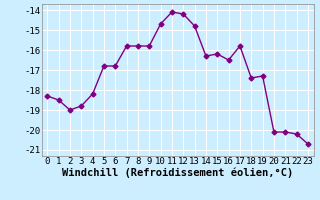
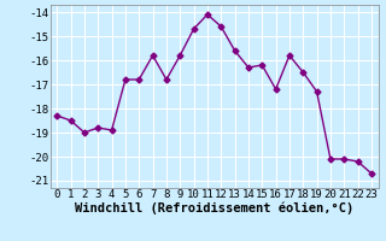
4: -18.2 -> -18.9
8: -15.8 -> -16.8
12: -14.2 -> -14.6
13: -14.8 -> -15.6
16: -16.5 -> -17.2
18: -17.4 -> -16.5
